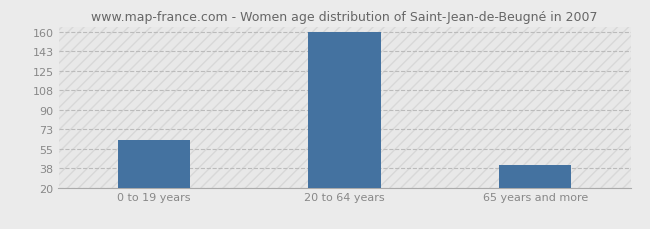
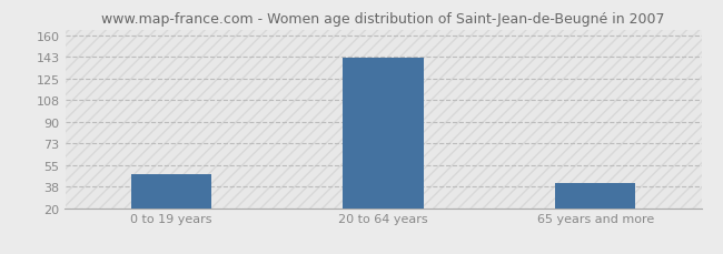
0 to 19 years: 63 -> 48
20 to 64 years: 160 -> 142
